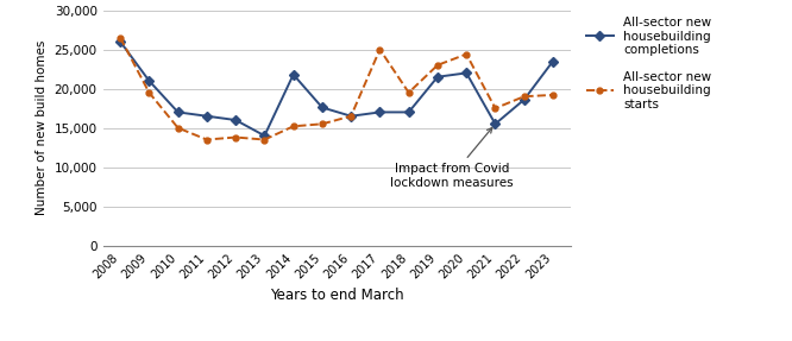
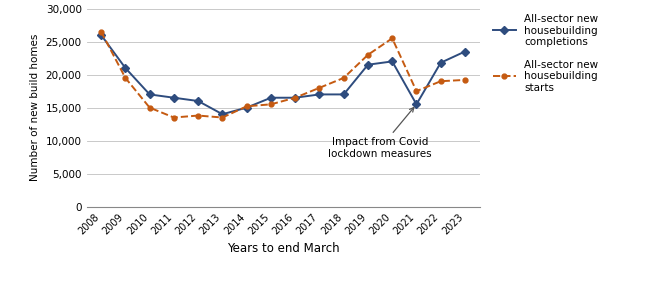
All-sector new housebuilding completions/2014: 21,800 -> 15,000
All-sector new housebuilding completions/2015: 17,600 -> 16,500
All-sector new housebuilding starts/2017: 25,000 -> 18,000
All-sector new housebuilding starts/2020: 24,400 -> 25,500
All-sector new housebuilding completions/2022: 18,600 -> 21,800
